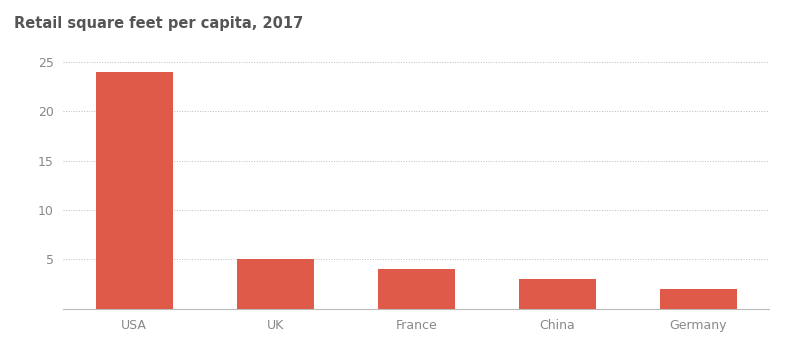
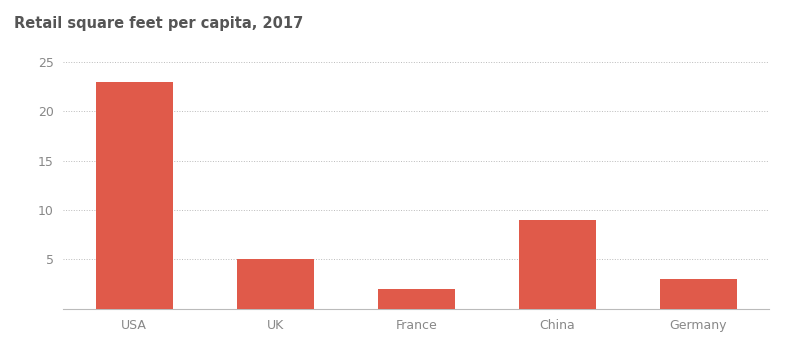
USA: 24 -> 23
France: 4 -> 2
China: 3 -> 9
Germany: 2 -> 3
